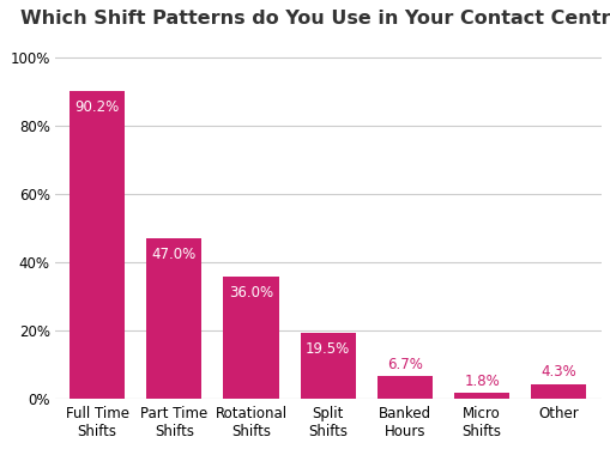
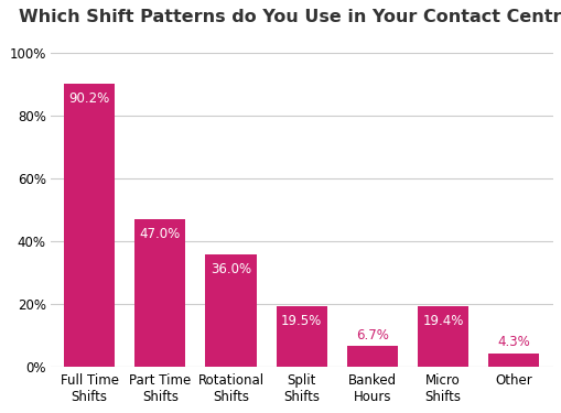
Micro Shifts: 1.8% -> 19.4%
